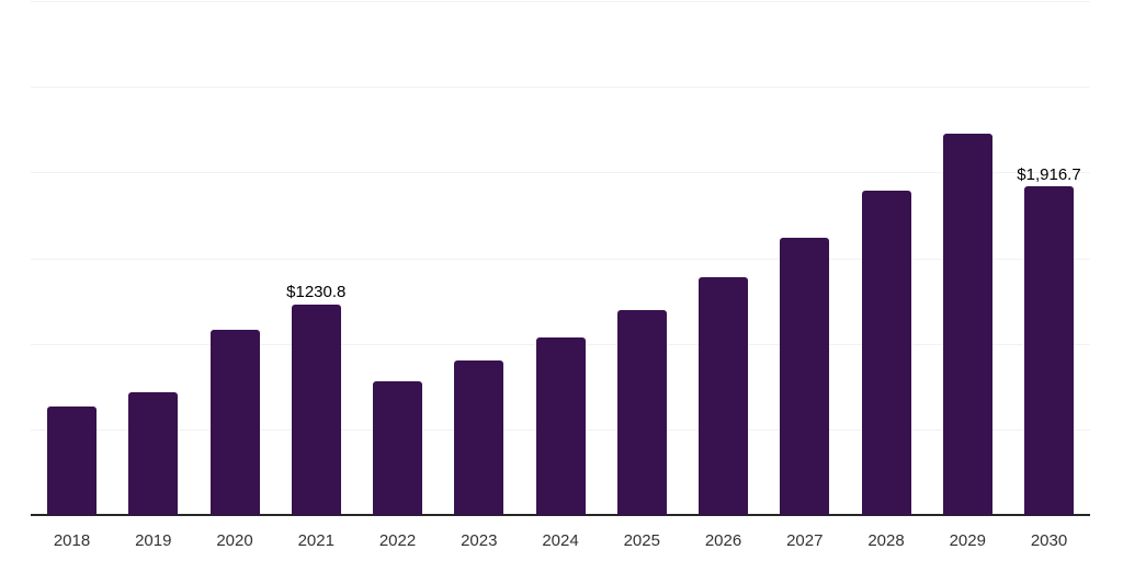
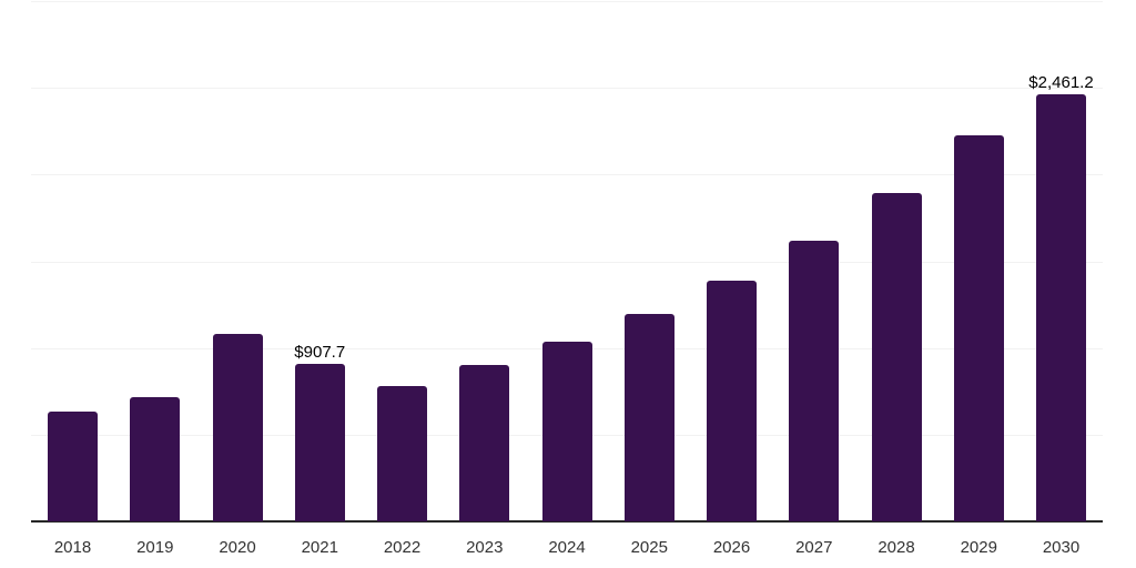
2021: $1230.8 -> $907.7
2030: $1,916.7 -> $2,461.2
